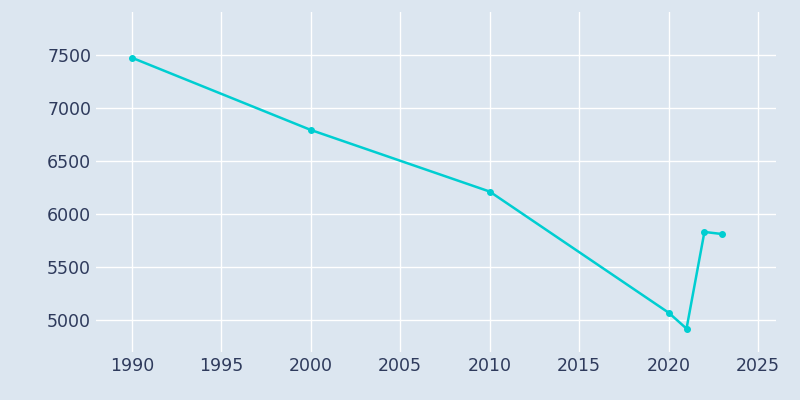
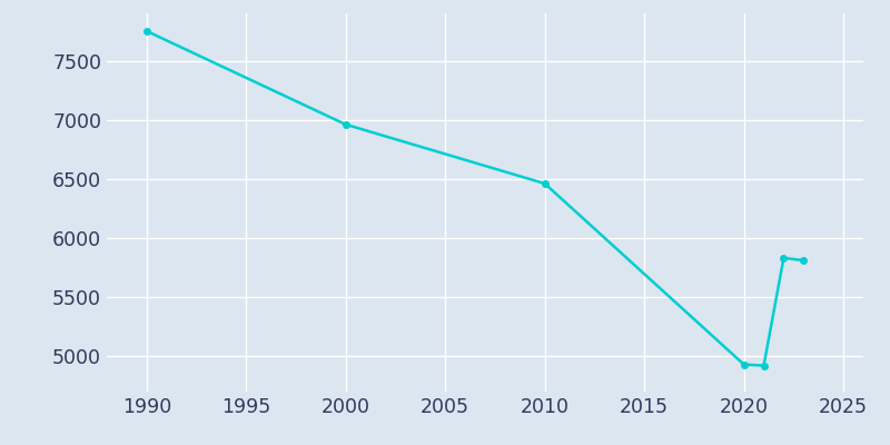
1990: 7470 -> 7750
2000: 6790 -> 6960
2010: 6210 -> 6460
2020: 5070 -> 4930
